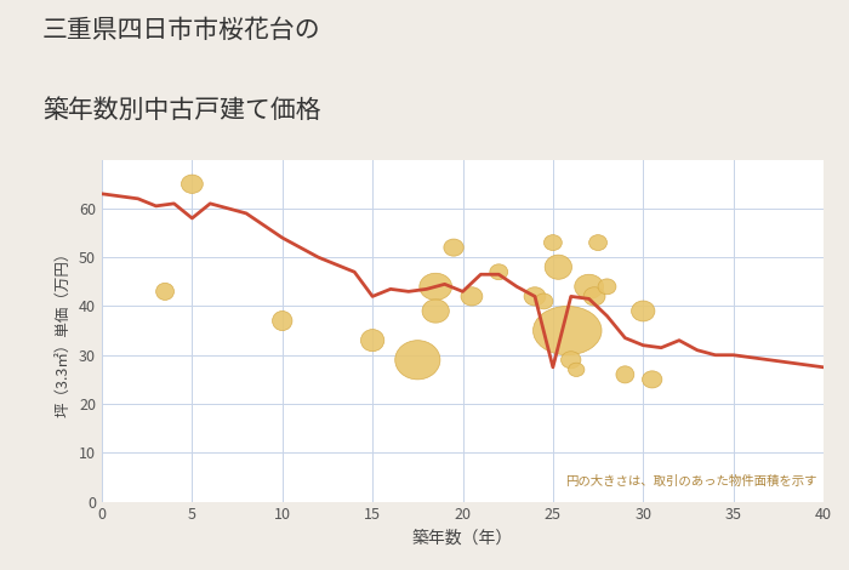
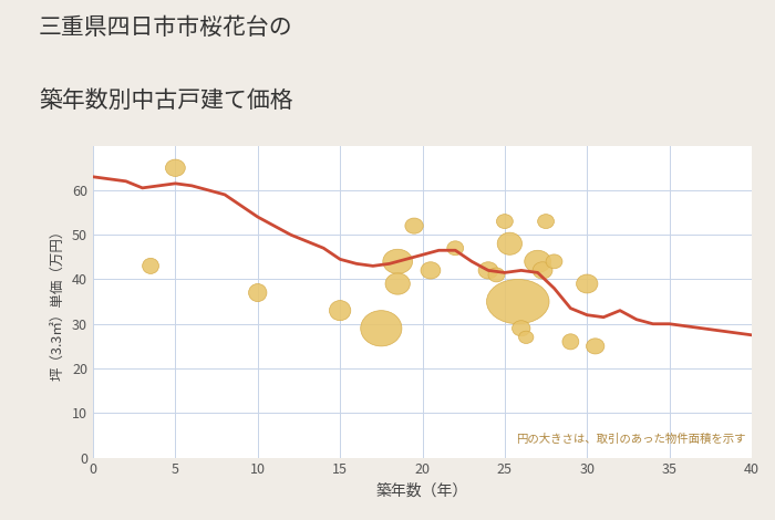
5: 58.0 -> 61.5
15: 42.0 -> 44.5
20: 43.0 -> 45.5
25: 27.5 -> 41.5
